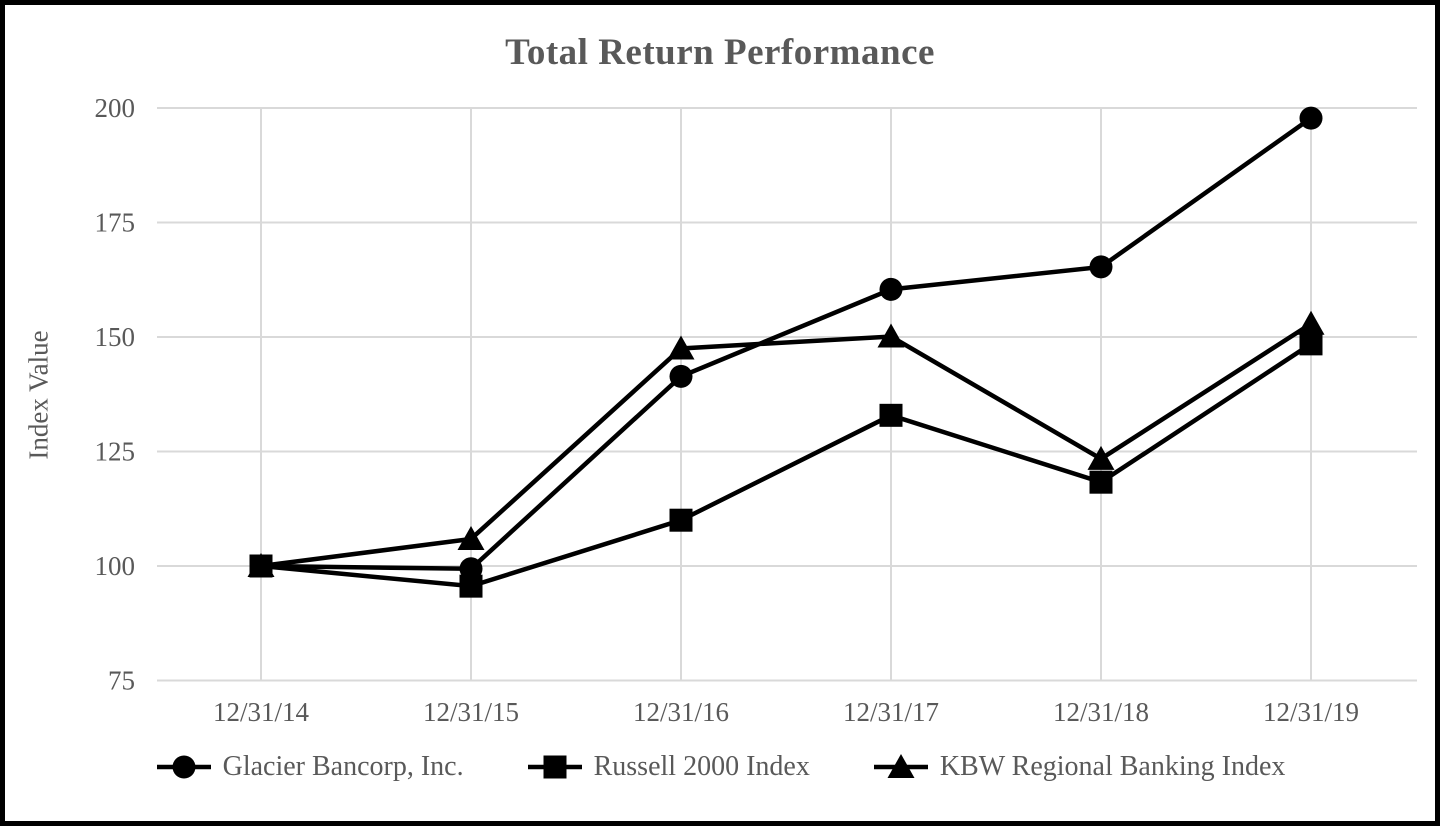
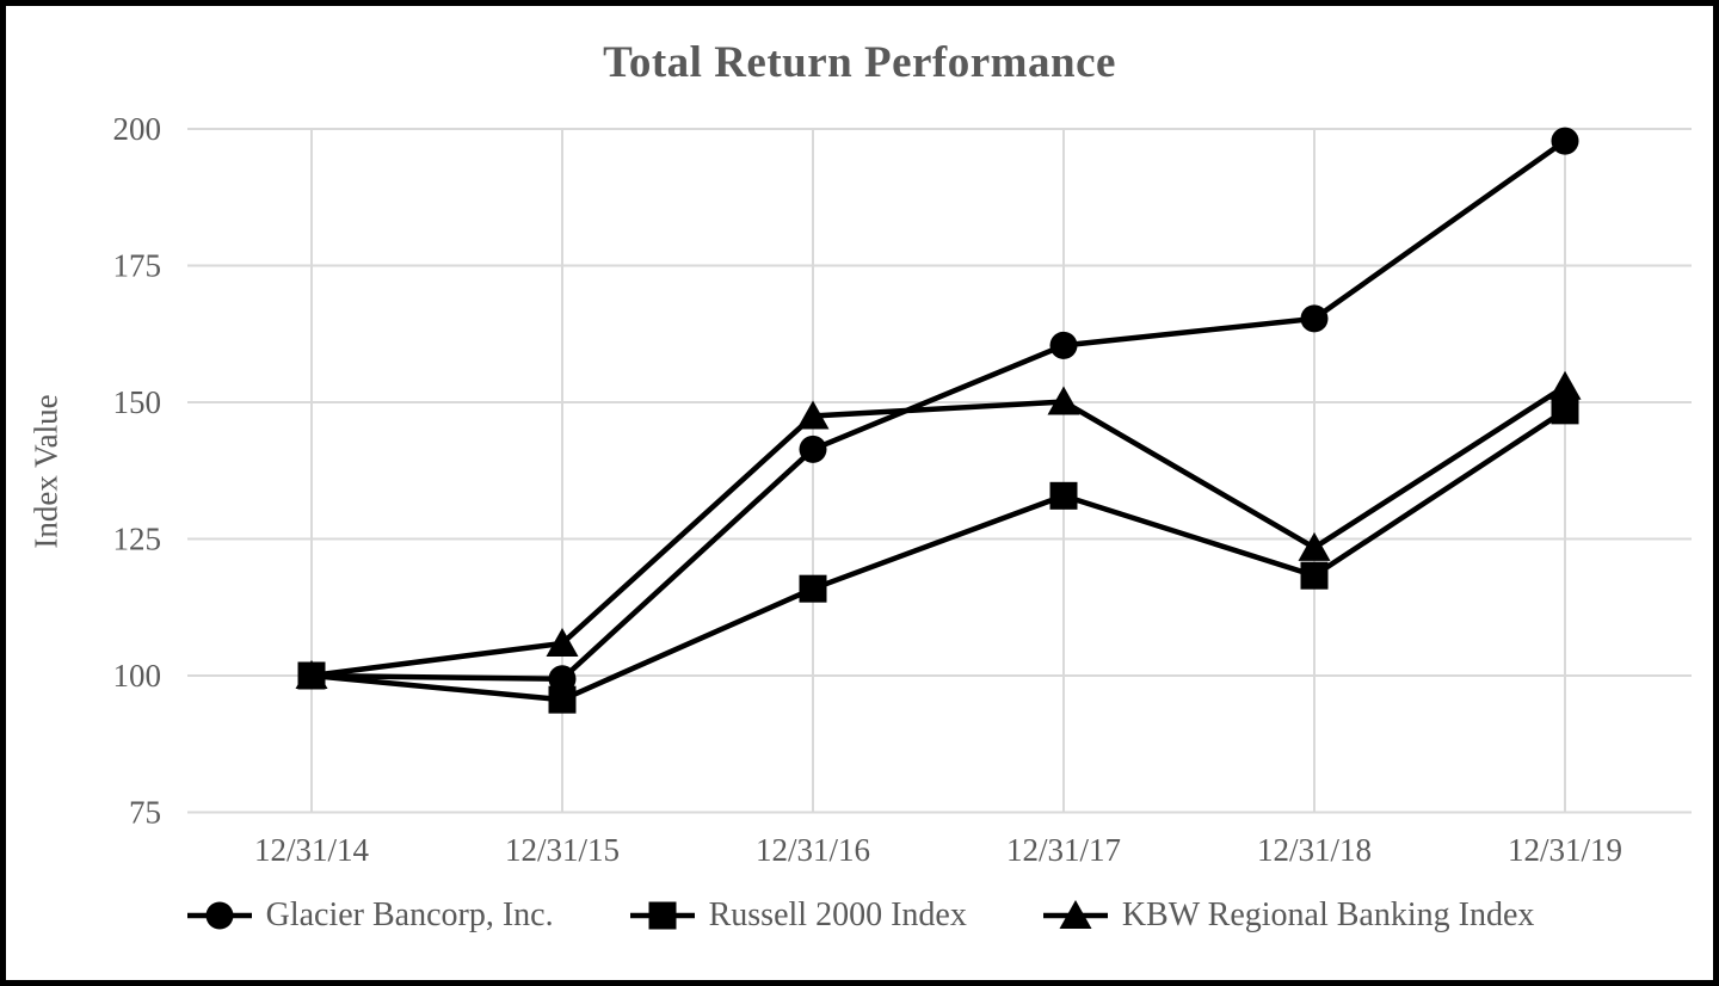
Russell 2000 Index/12/31/16: 110 -> 116
